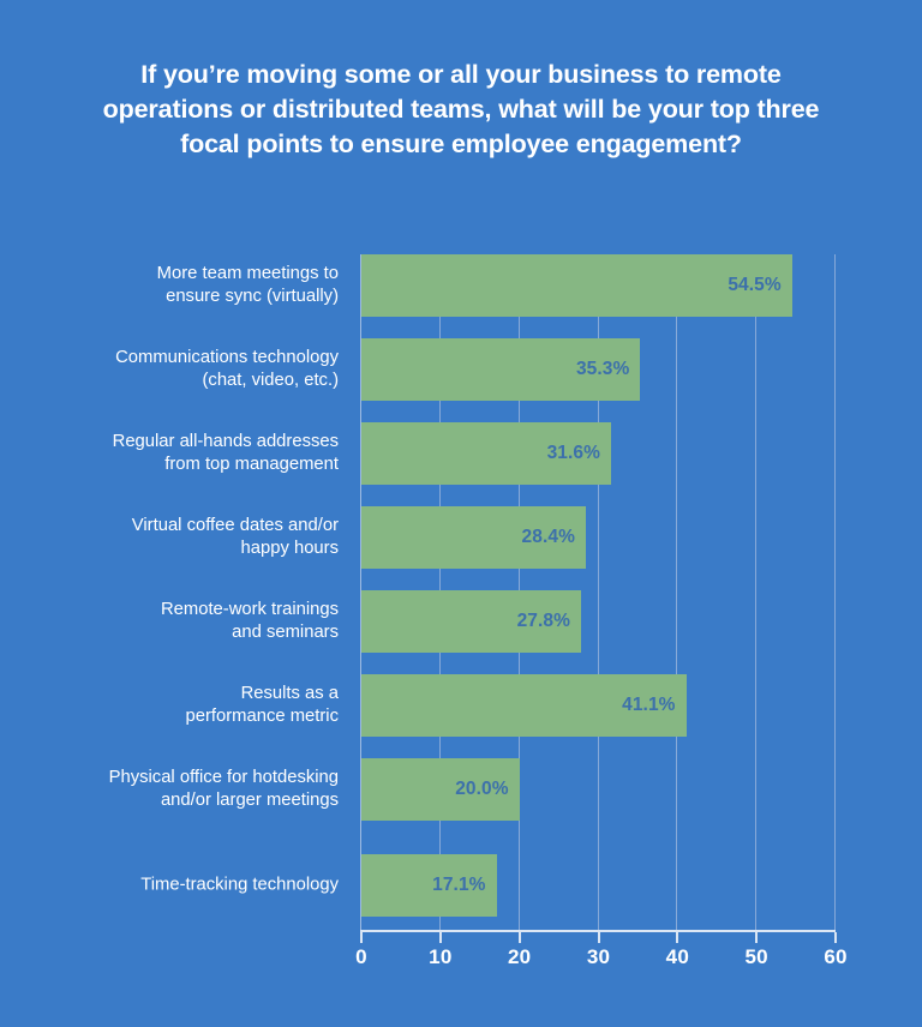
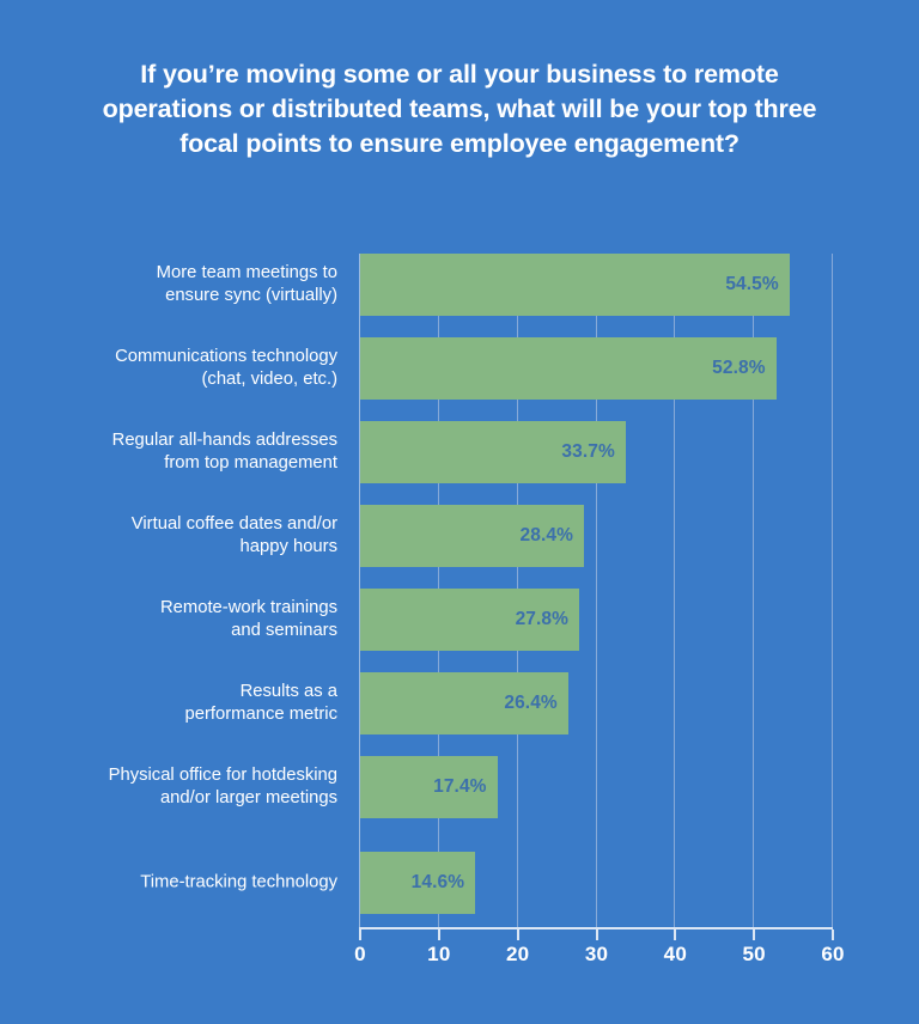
Communications technology (chat, video, etc.): 35.3% -> 52.8%
Regular all-hands addresses from top management: 31.6% -> 33.7%
Results as a performance metric: 41.1% -> 26.4%
Physical office for hotdesking and/or larger meetings: 20.0% -> 17.4%
Time-tracking technology: 17.1% -> 14.6%
